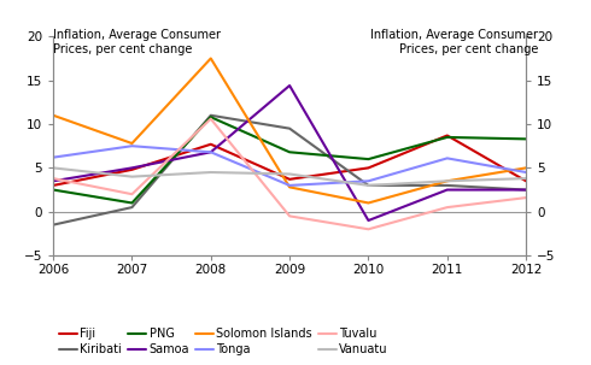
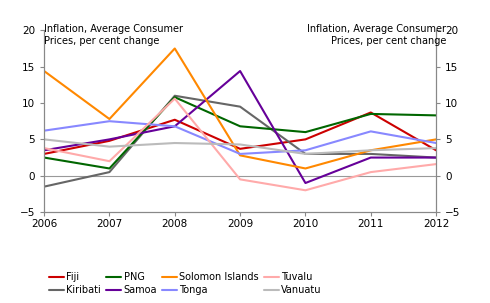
Solomon Islands/2006: 11.0 -> 14.4
